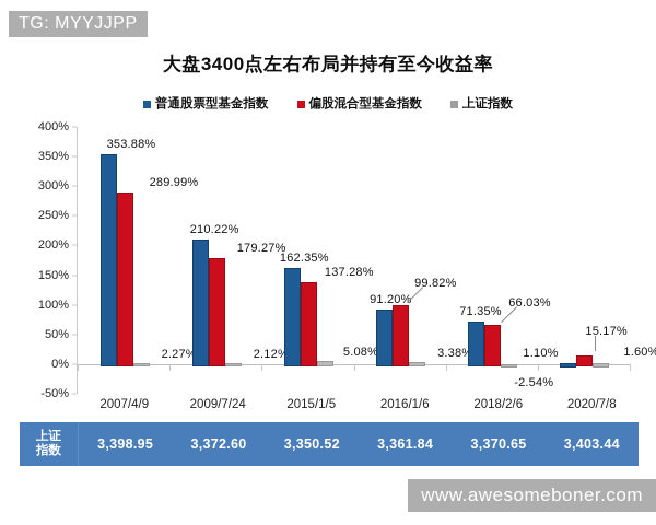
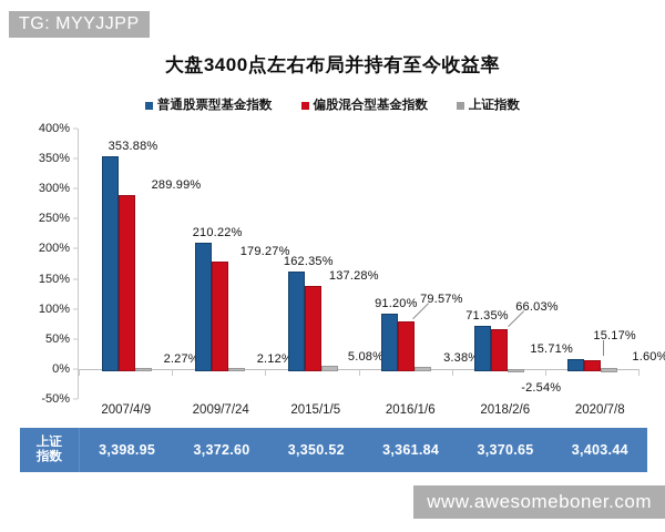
偏股混合型基金指数/2016/1/6: 99.82% -> 79.57%
普通股票型基金指数/2020/7/8: 1.10% -> 15.71%
